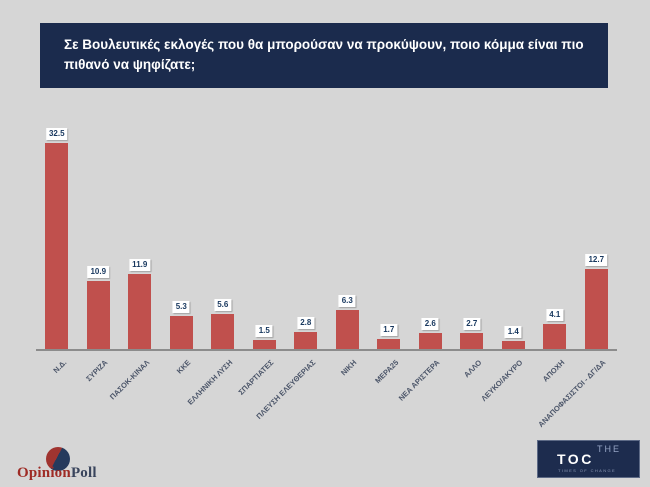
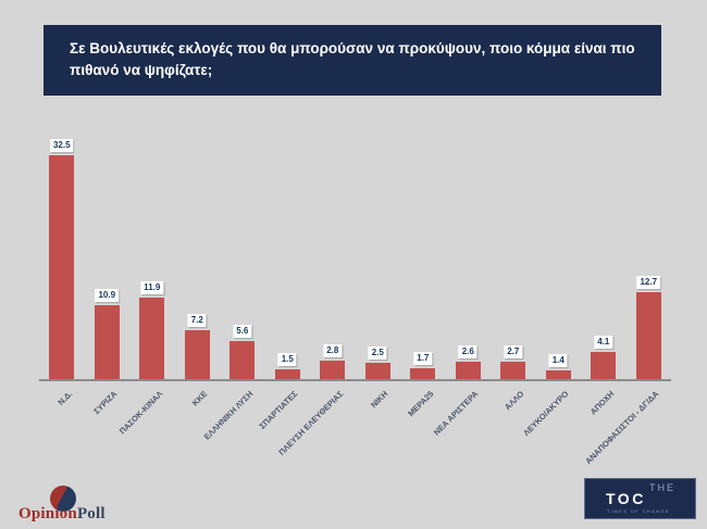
ΚΚΕ: 5.3 -> 7.2
ΝΙΚΗ: 6.3 -> 2.5
